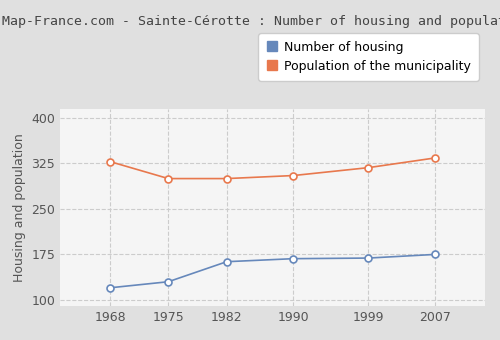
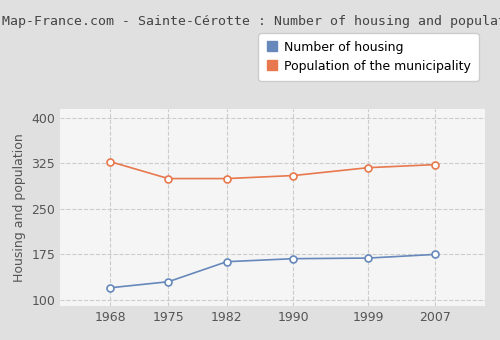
Population of the municipality/2007: 334 -> 323
